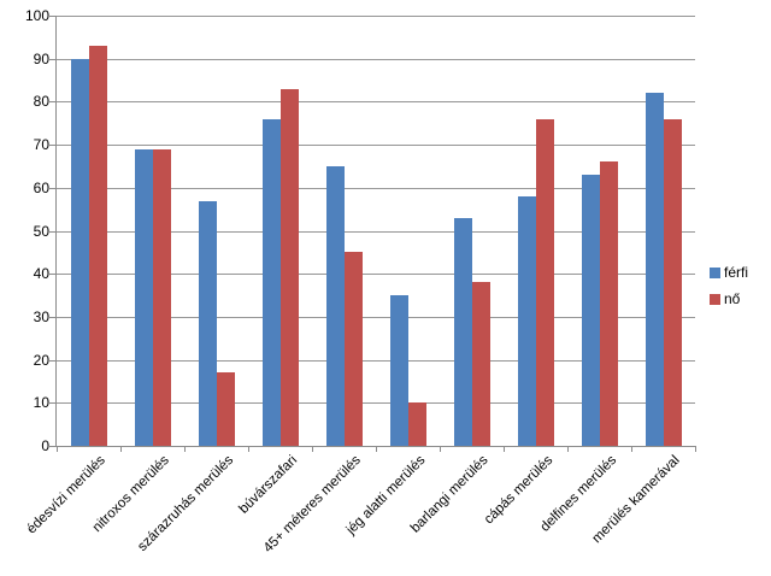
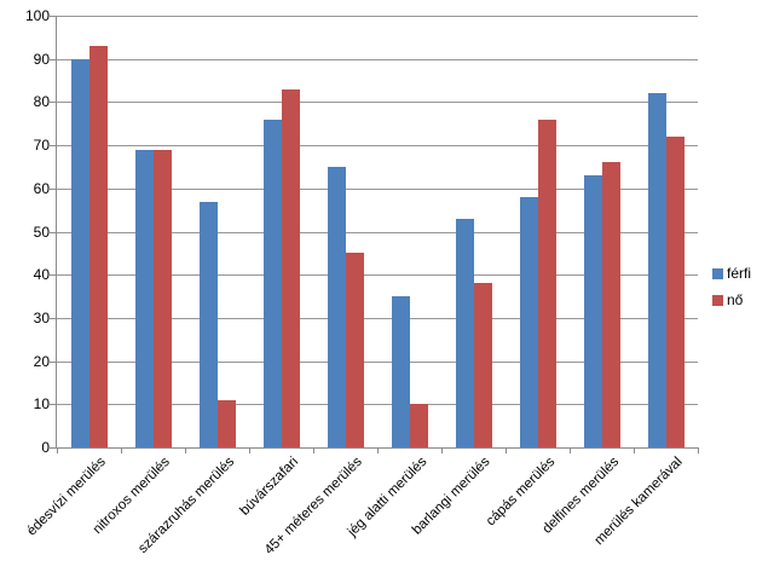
nő/szárazruhás merülés: 17 -> 11
nő/merülés kamerával: 76 -> 72
